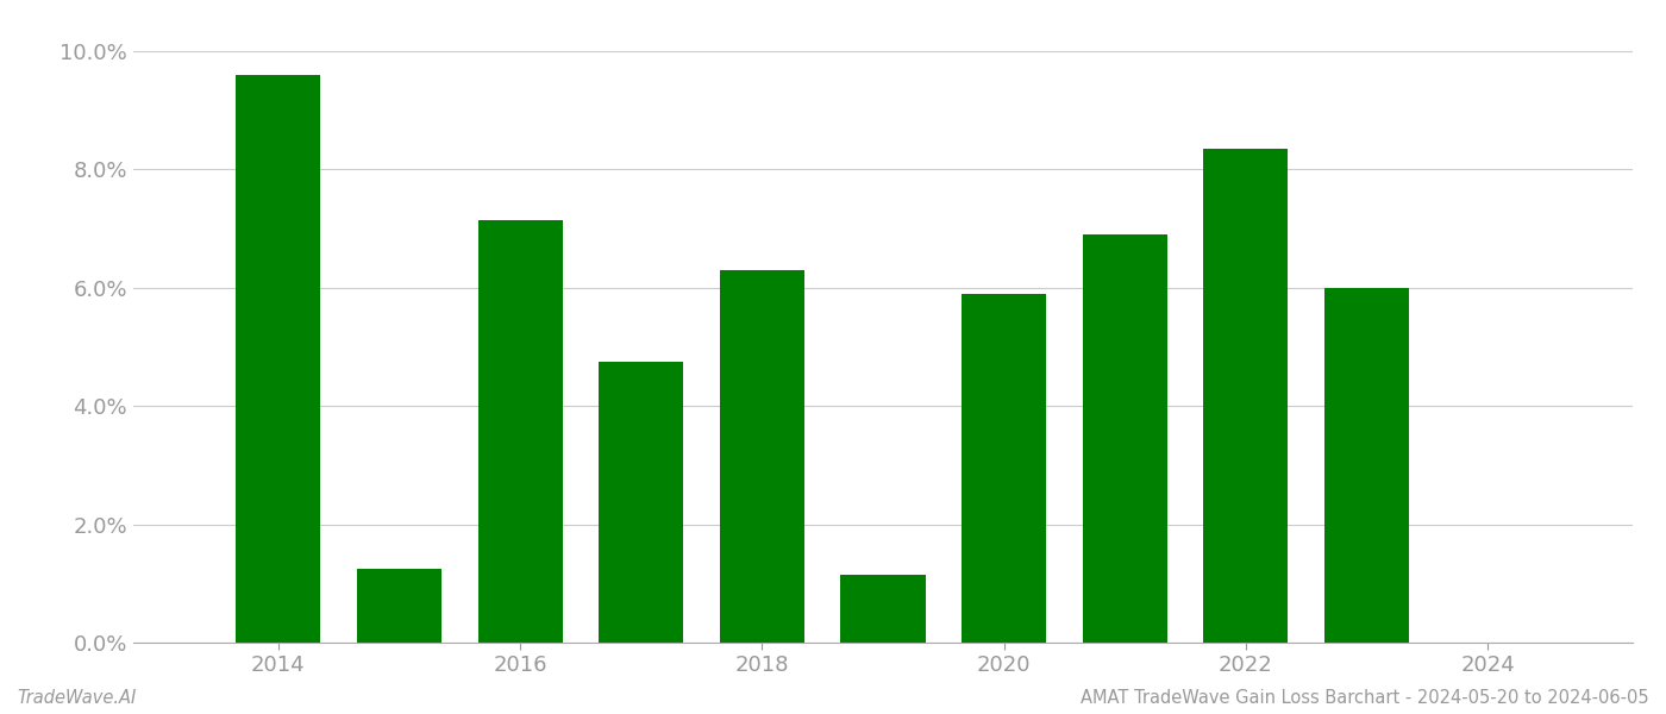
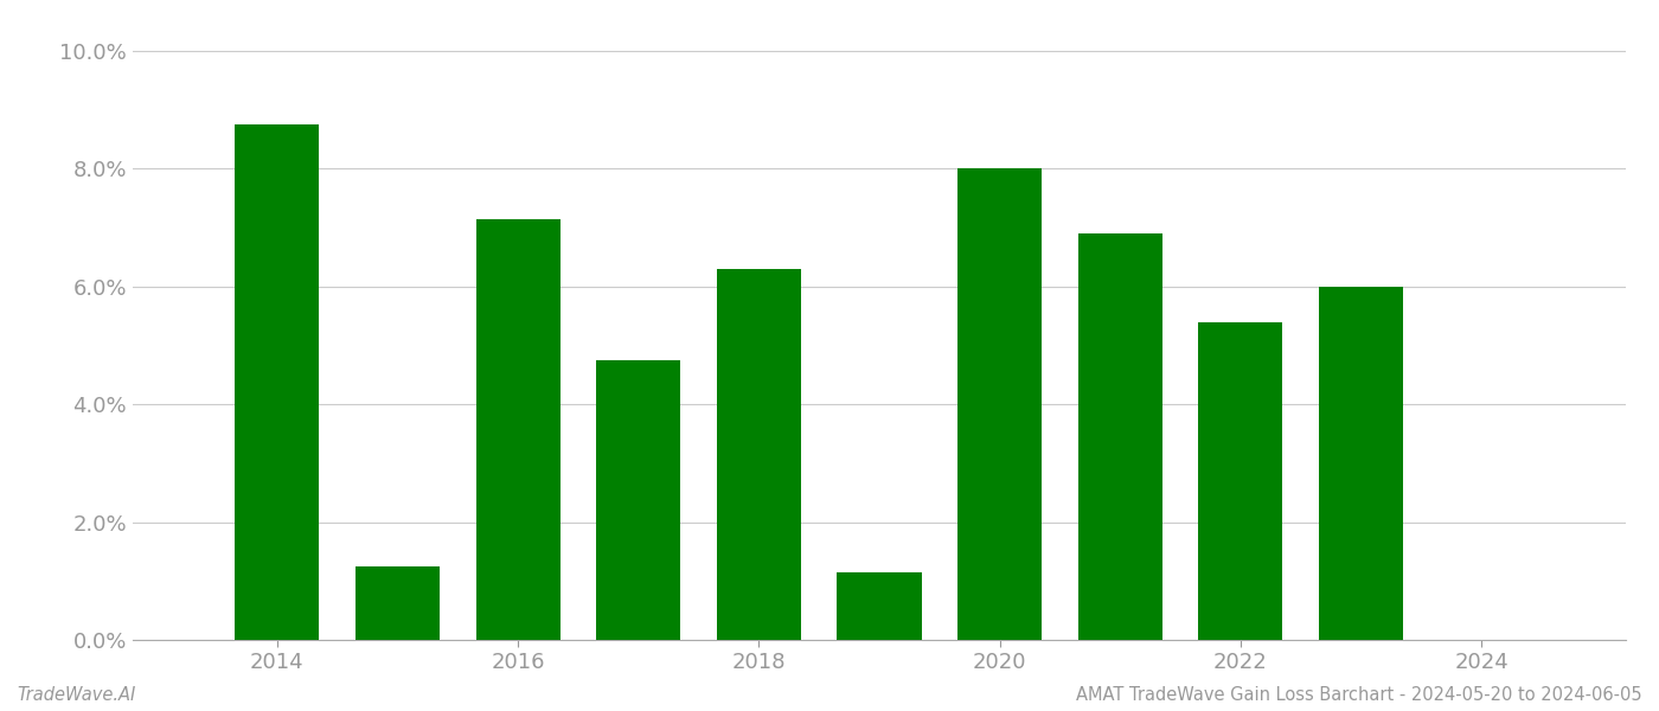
2014: 9.60% -> 8.75%
2020: 5.90% -> 8.00%
2022: 8.35% -> 5.40%
